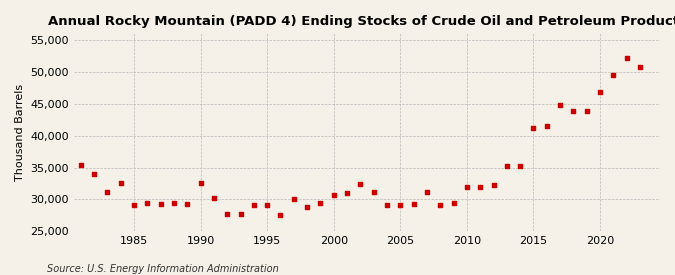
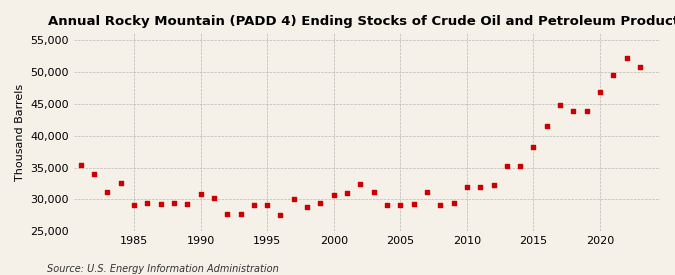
1990: 32,600 -> 30,800
2015: 41,200 -> 38,200
